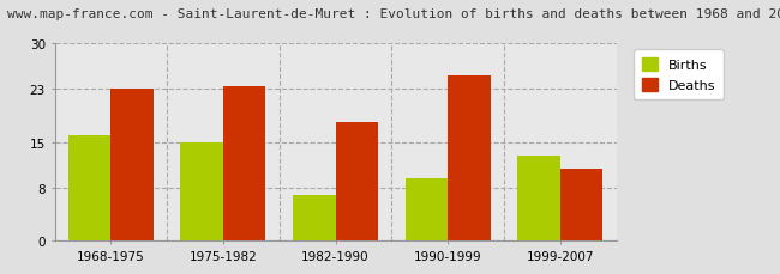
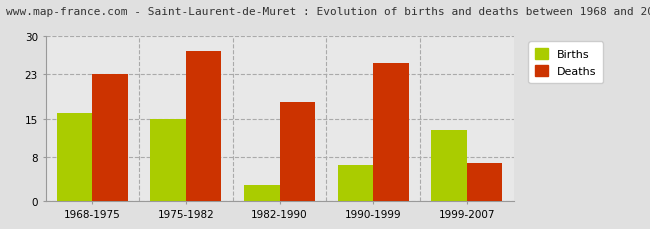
Deaths/1975-1982: 23.5 -> 27.2
Births/1982-1990: 7.0 -> 3.0
Births/1990-1999: 9.5 -> 6.6
Deaths/1999-2007: 11.0 -> 7.0
